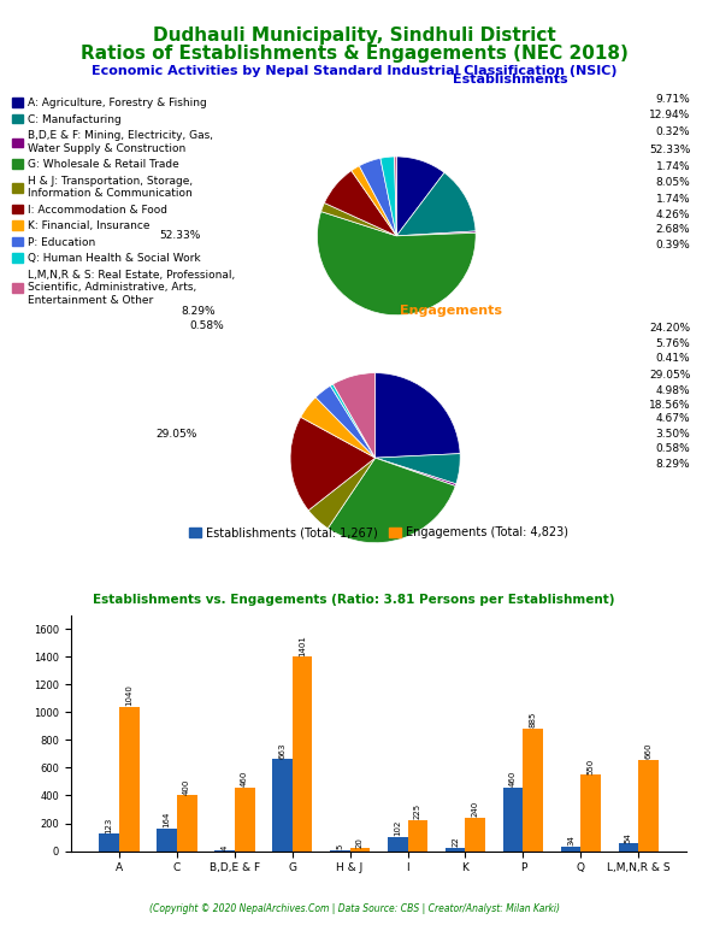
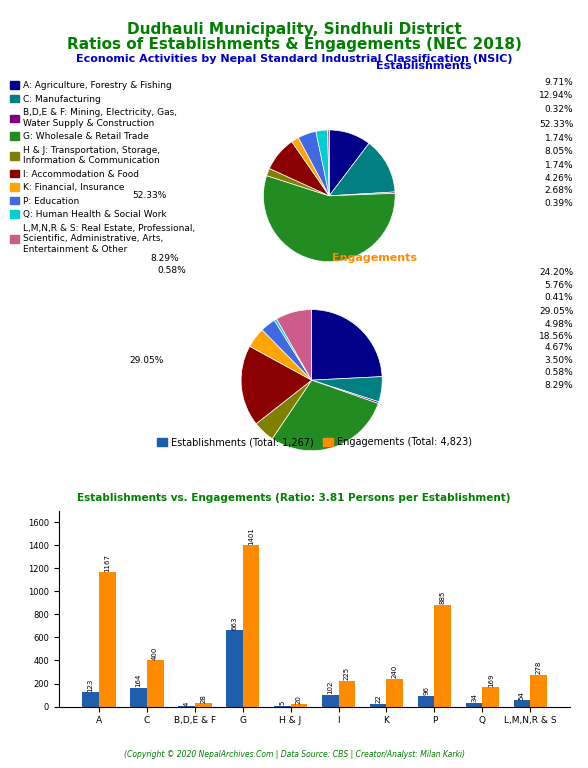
Engagements (Total: 4,823)/A: 1040 -> 1170
Engagements (Total: 4,823)/B,D,E & F: 460 -> 30
Establishments (Total: 1,267)/P: 460 -> 100
Engagements (Total: 4,823)/Q: 550 -> 170
Engagements (Total: 4,823)/L,M,N,R & S: 660 -> 280
